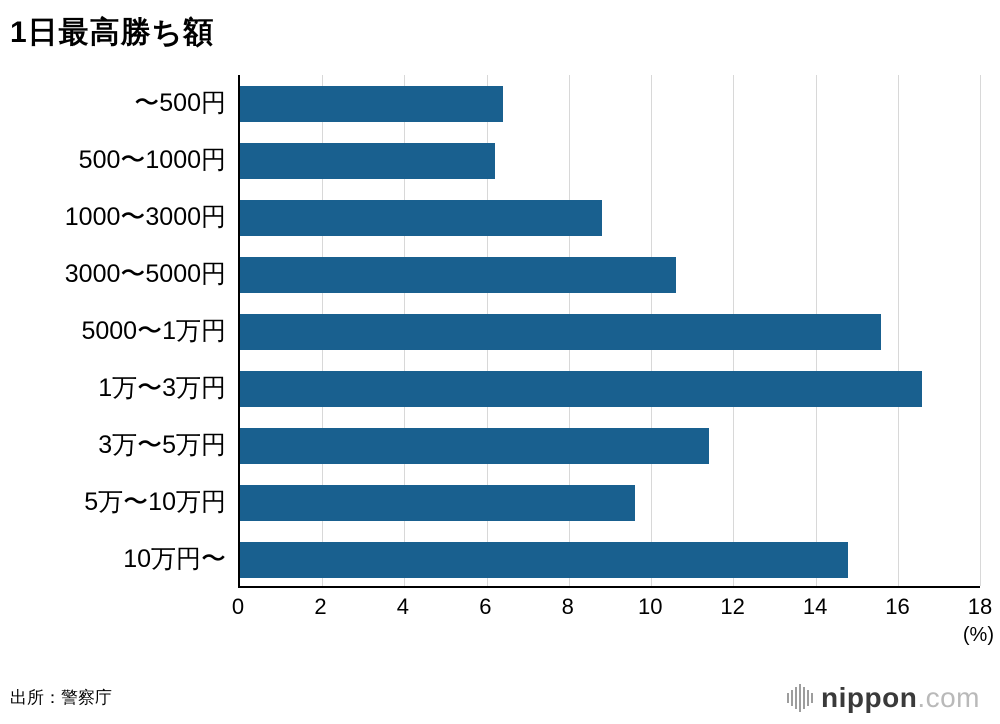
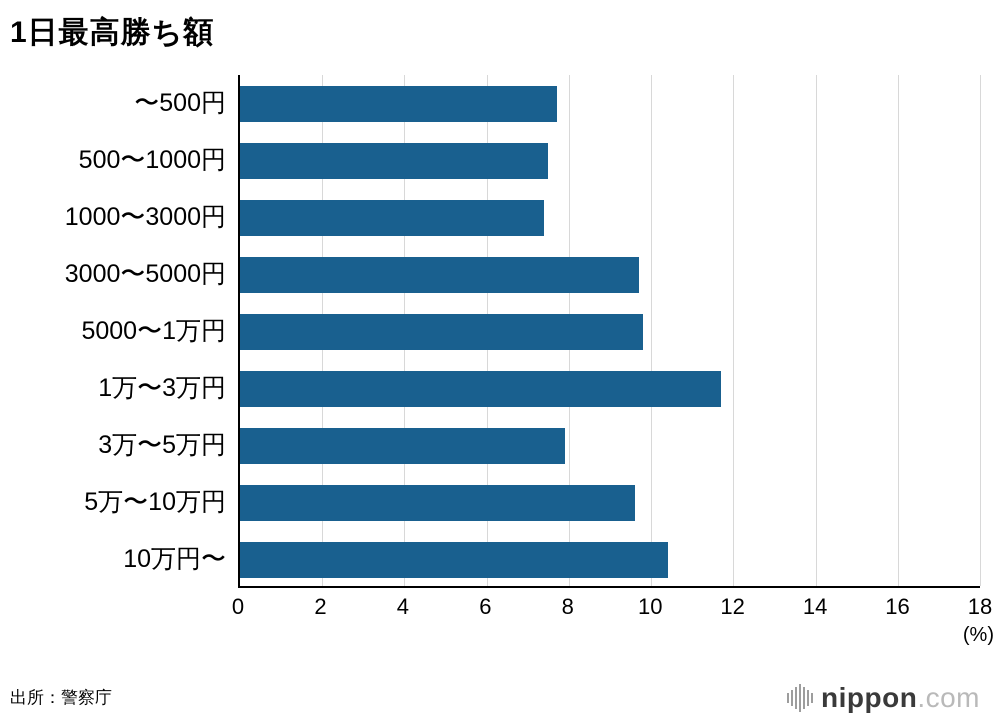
〜500円: 6.4 -> 7.7
500〜1000円: 6.2 -> 7.5
1000〜3000円: 8.8 -> 7.4
3000〜5000円: 10.6 -> 9.7
5000〜1万円: 15.6 -> 9.8
1万〜3万円: 16.6 -> 11.7
3万〜5万円: 11.4 -> 7.9
10万円〜: 14.8 -> 10.4
